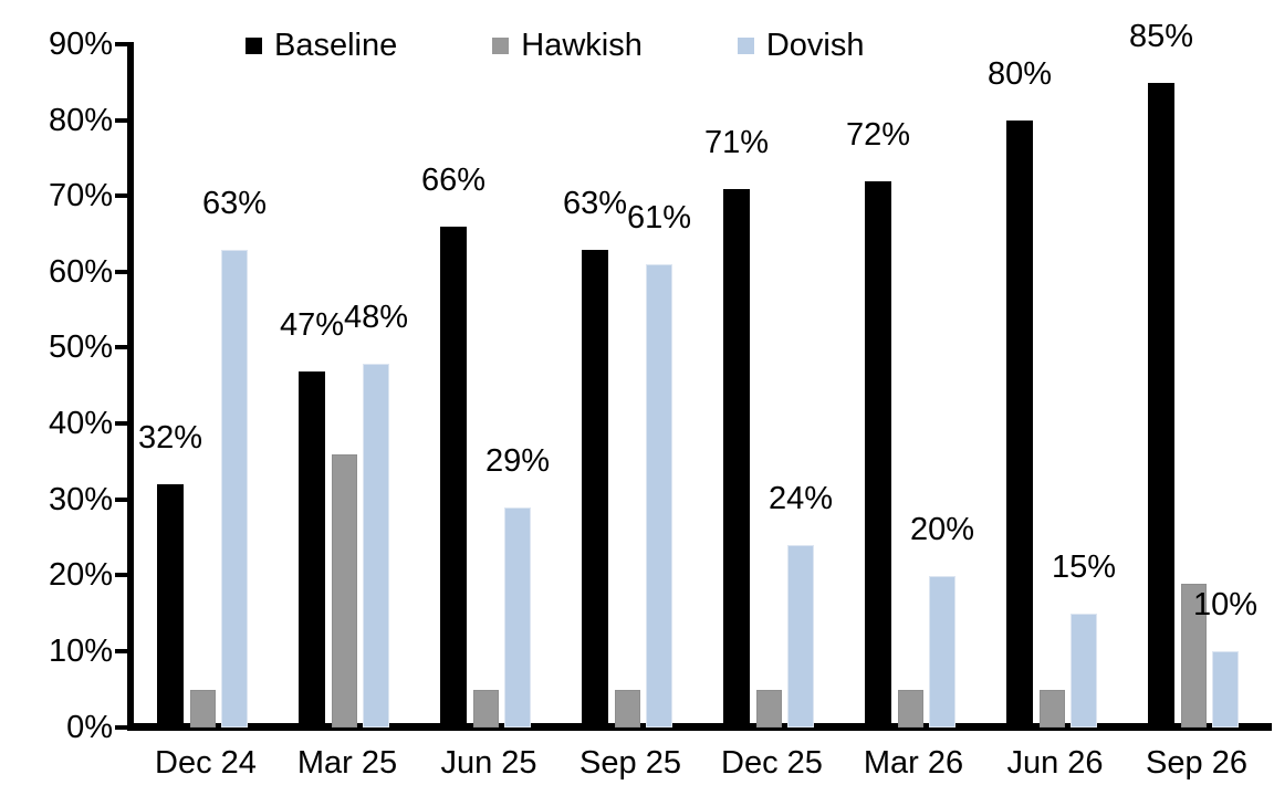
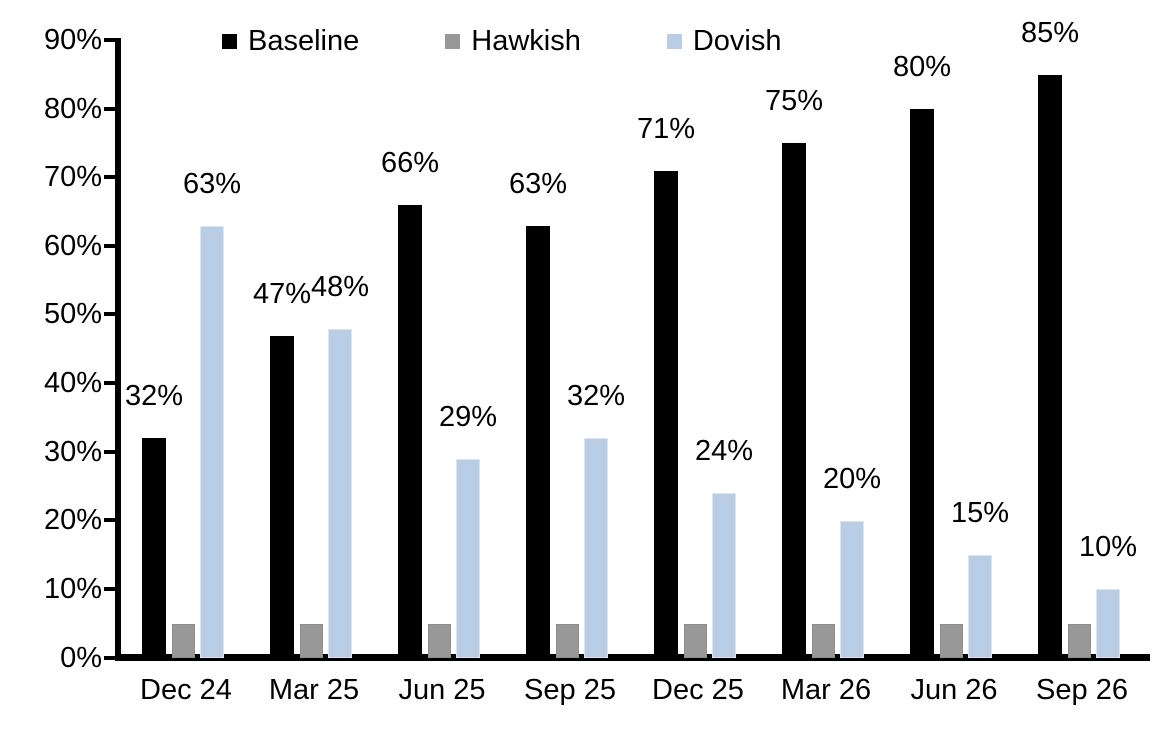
Hawkish/Mar 25: 36% -> 5%
Dovish/Sep 25: 61% -> 32%
Baseline/Mar 26: 72% -> 75%
Hawkish/Sep 26: 19% -> 5%
